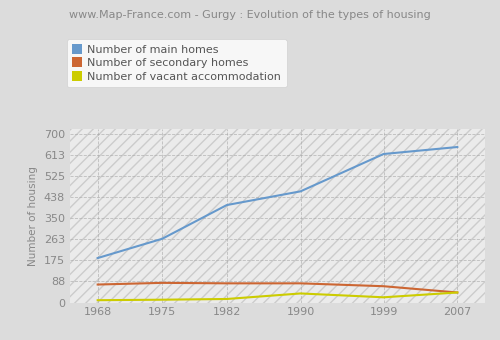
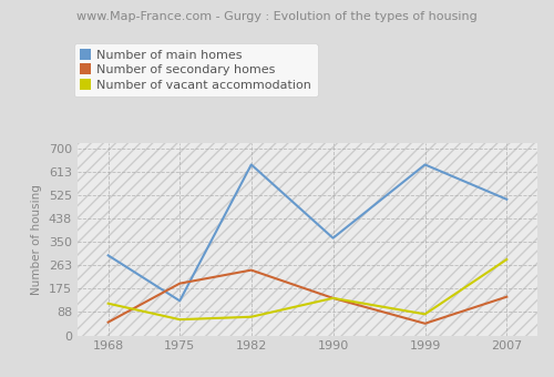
Number of main homes/1968: 185 -> 300
Number of secondary homes/1968: 75 -> 50
Number of vacant accommodation/1968: 10 -> 120
Number of main homes/1975: 265 -> 130
Number of secondary homes/1975: 82 -> 195
Number of vacant accommodation/1975: 12 -> 60
Number of main homes/1982: 405 -> 640
Number of secondary homes/1982: 80 -> 245
Number of vacant accommodation/1982: 15 -> 70
Number of main homes/1990: 462 -> 365
Number of secondary homes/1990: 80 -> 140
Number of vacant accommodation/1990: 38 -> 140
Number of main homes/1999: 617 -> 640
Number of secondary homes/1999: 68 -> 45
Number of vacant accommodation/1999: 22 -> 80
Number of main homes/2007: 646 -> 510
Number of secondary homes/2007: 42 -> 145
Number of vacant accommodation/2007: 42 -> 285
